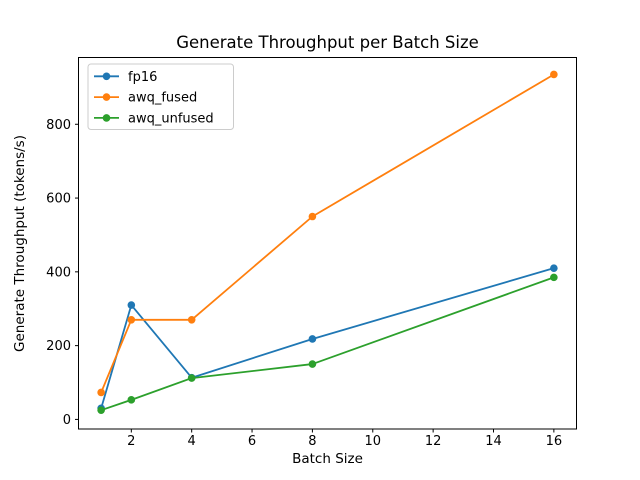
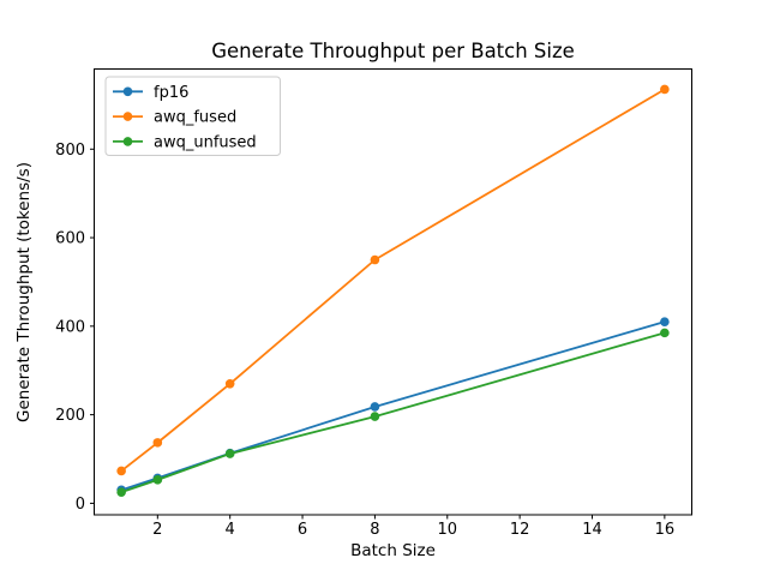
fp16/2: 310 -> 60
awq_fused/2: 270 -> 140
awq_unfused/8: 150 -> 200
